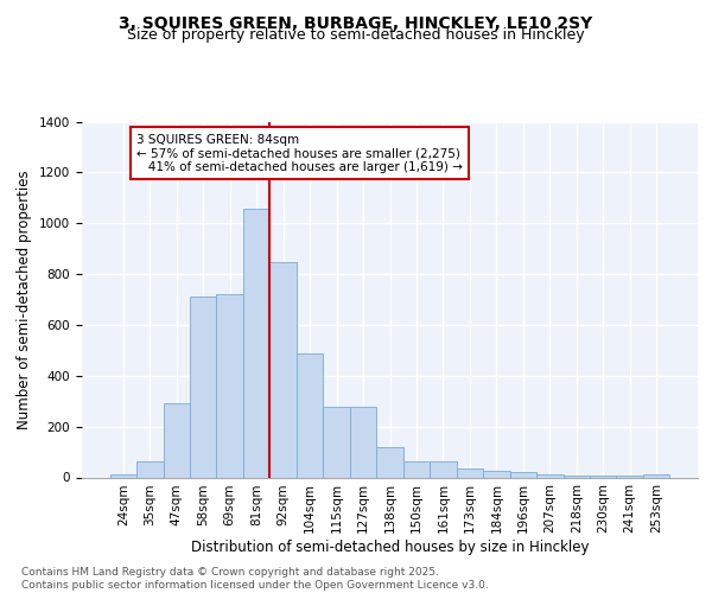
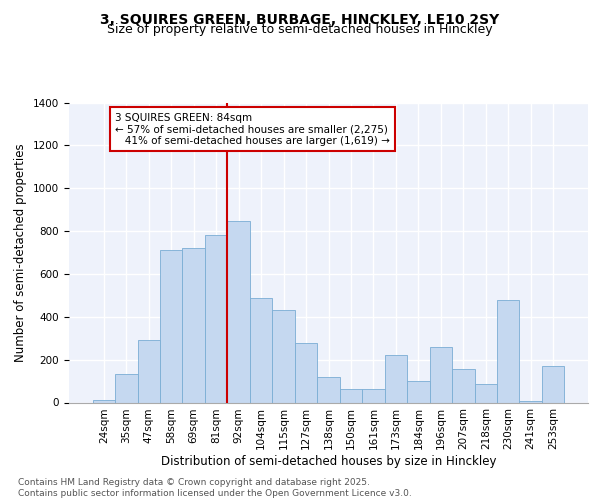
35sqm: 65 -> 135
81sqm: 1055 -> 780
115sqm: 280 -> 430
173sqm: 35 -> 220
184sqm: 25 -> 100
196sqm: 20 -> 260
207sqm: 12 -> 155
218sqm: 5 -> 85
230sqm: 5 -> 480
253sqm: 10 -> 170
